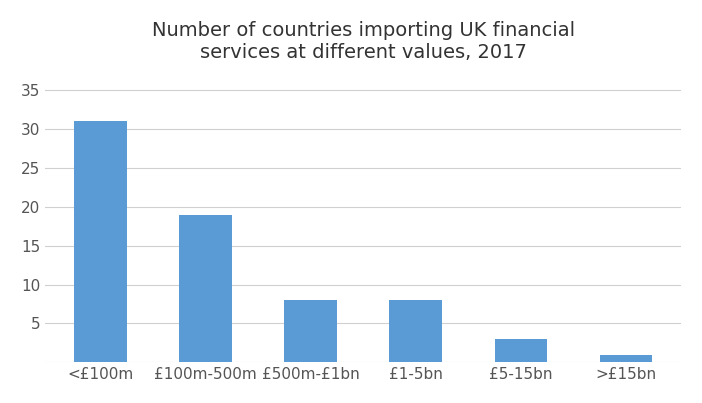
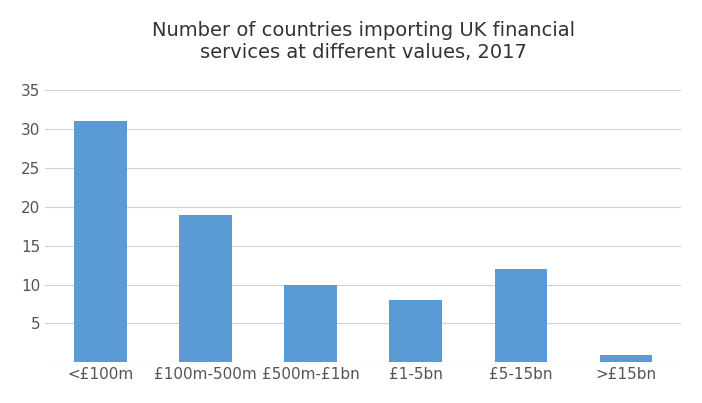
£500m-£1bn: 8 -> 10
£5-15bn: 3 -> 12
